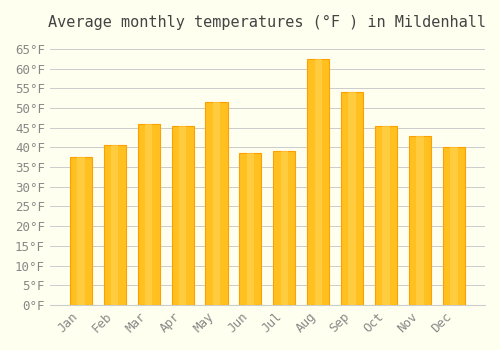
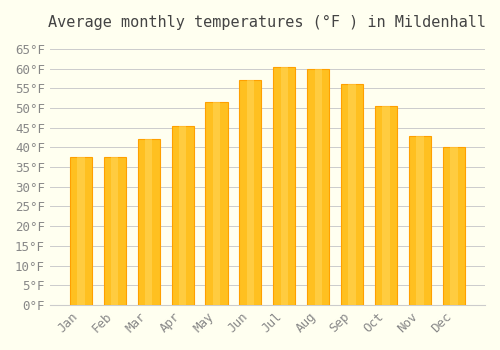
Feb: 40.5°F -> 37.5°F
Mar: 46.0°F -> 42.0°F
Jun: 38.5°F -> 57.0°F
Jul: 39.0°F -> 60.5°F
Aug: 62.5°F -> 60.0°F
Sep: 54.0°F -> 56.0°F
Oct: 45.5°F -> 50.5°F
